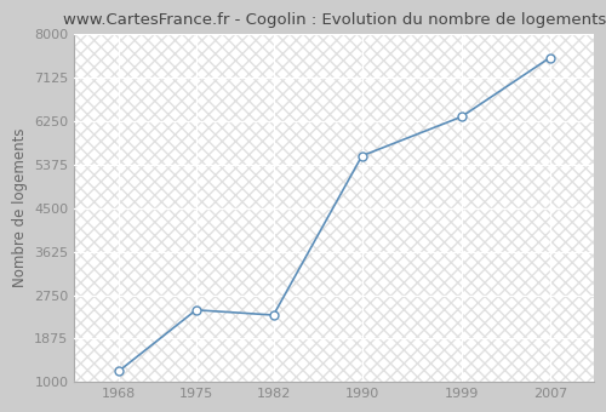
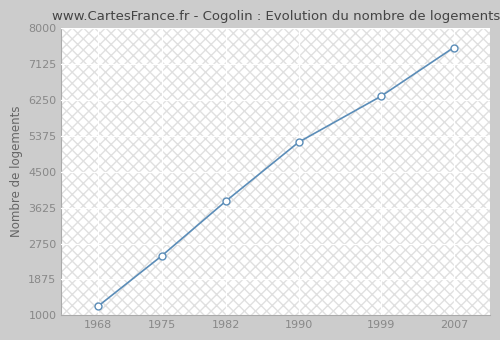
1982: 2350 -> 3780
1990: 5550 -> 5220
